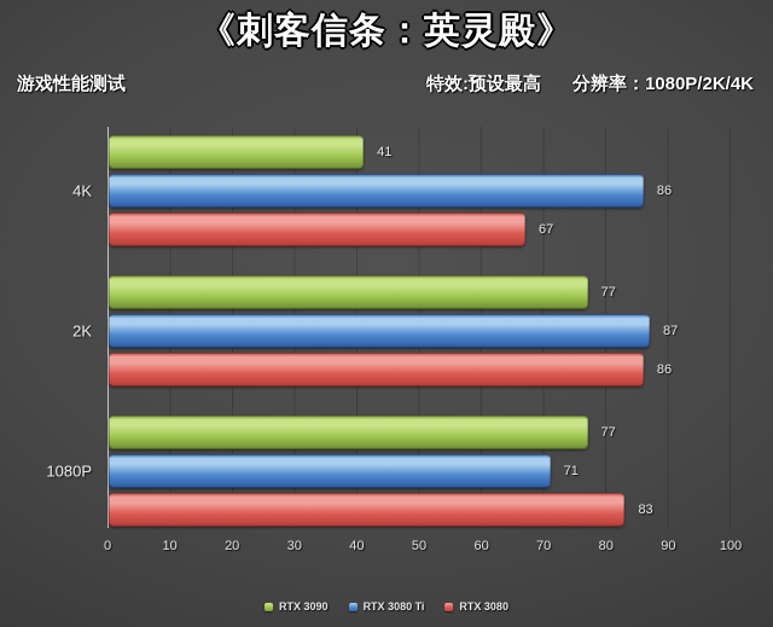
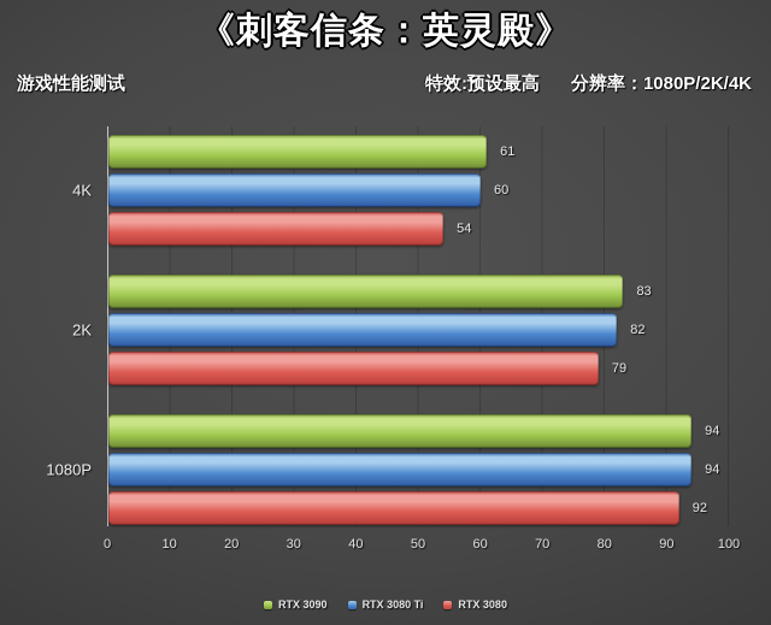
RTX 3090/4K: 41 -> 61
RTX 3080 Ti/4K: 86 -> 60
RTX 3080/4K: 67 -> 54
RTX 3090/2K: 77 -> 83
RTX 3080 Ti/2K: 87 -> 82
RTX 3080/2K: 86 -> 79
RTX 3090/1080P: 77 -> 94
RTX 3080 Ti/1080P: 71 -> 94
RTX 3080/1080P: 83 -> 92
